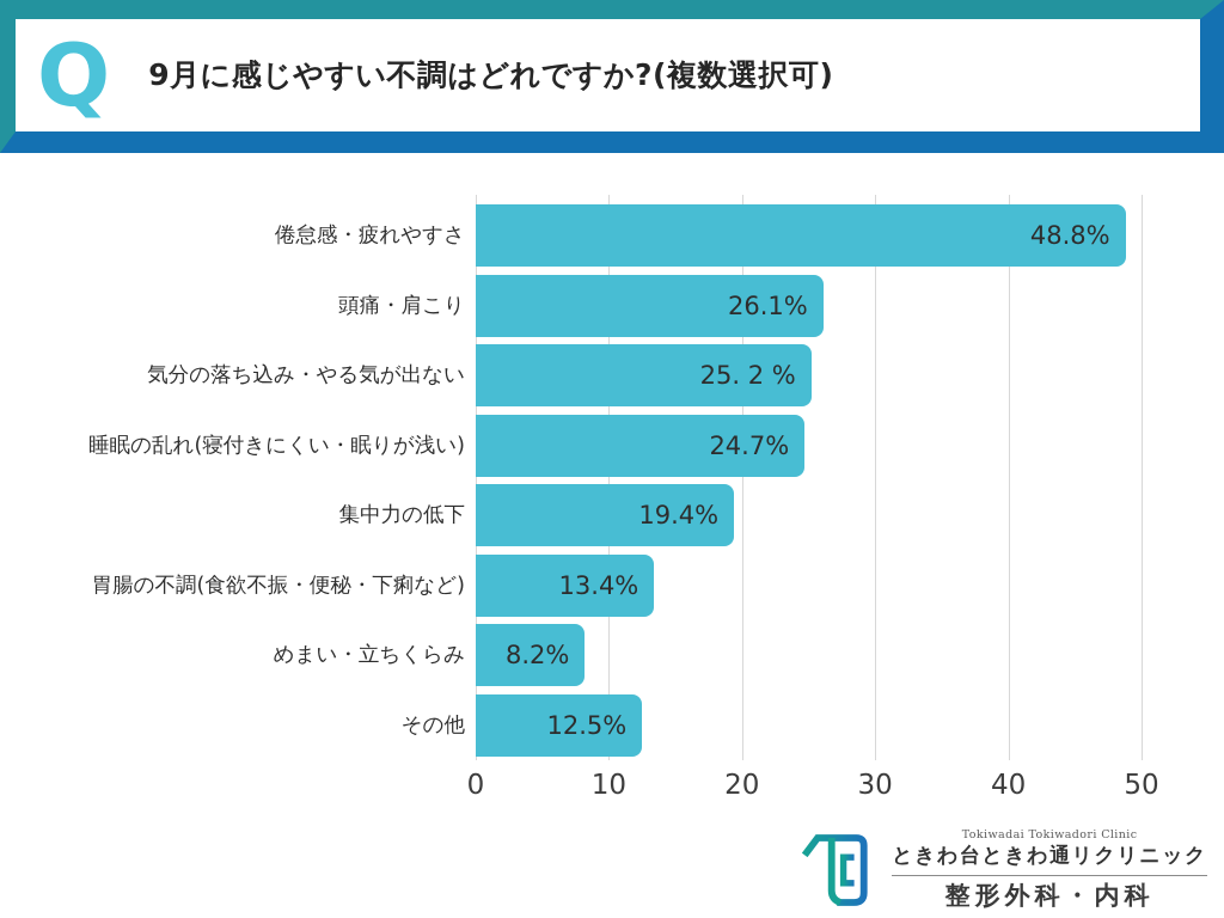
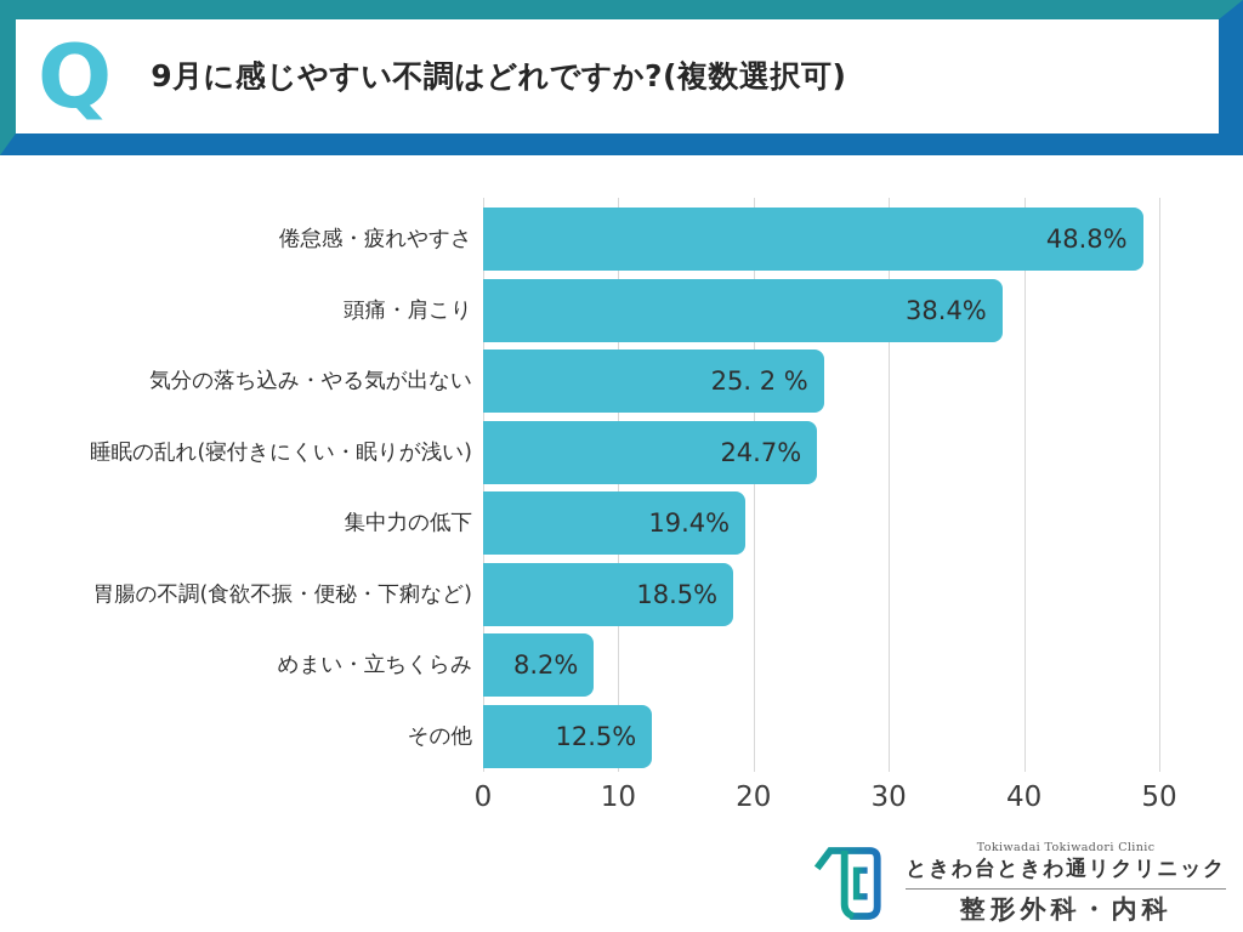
頭痛・肩こり: 26.1% -> 38.4%
胃腸の不調(食欲不振・便秘・下痢など): 13.4% -> 18.5%
